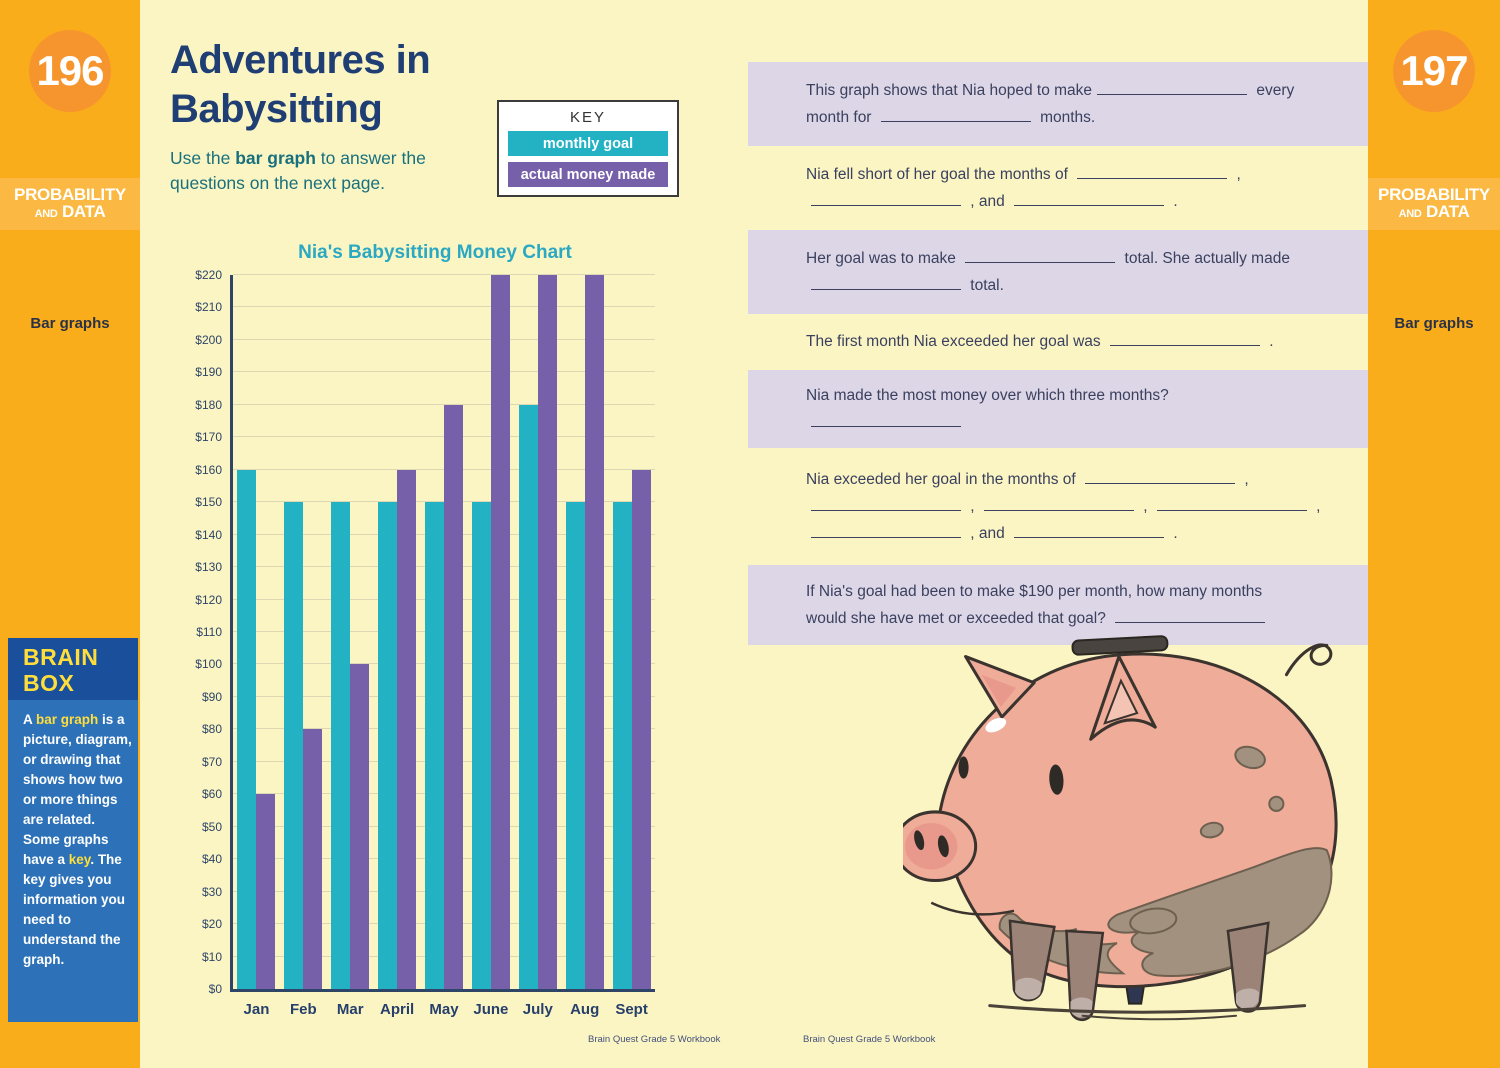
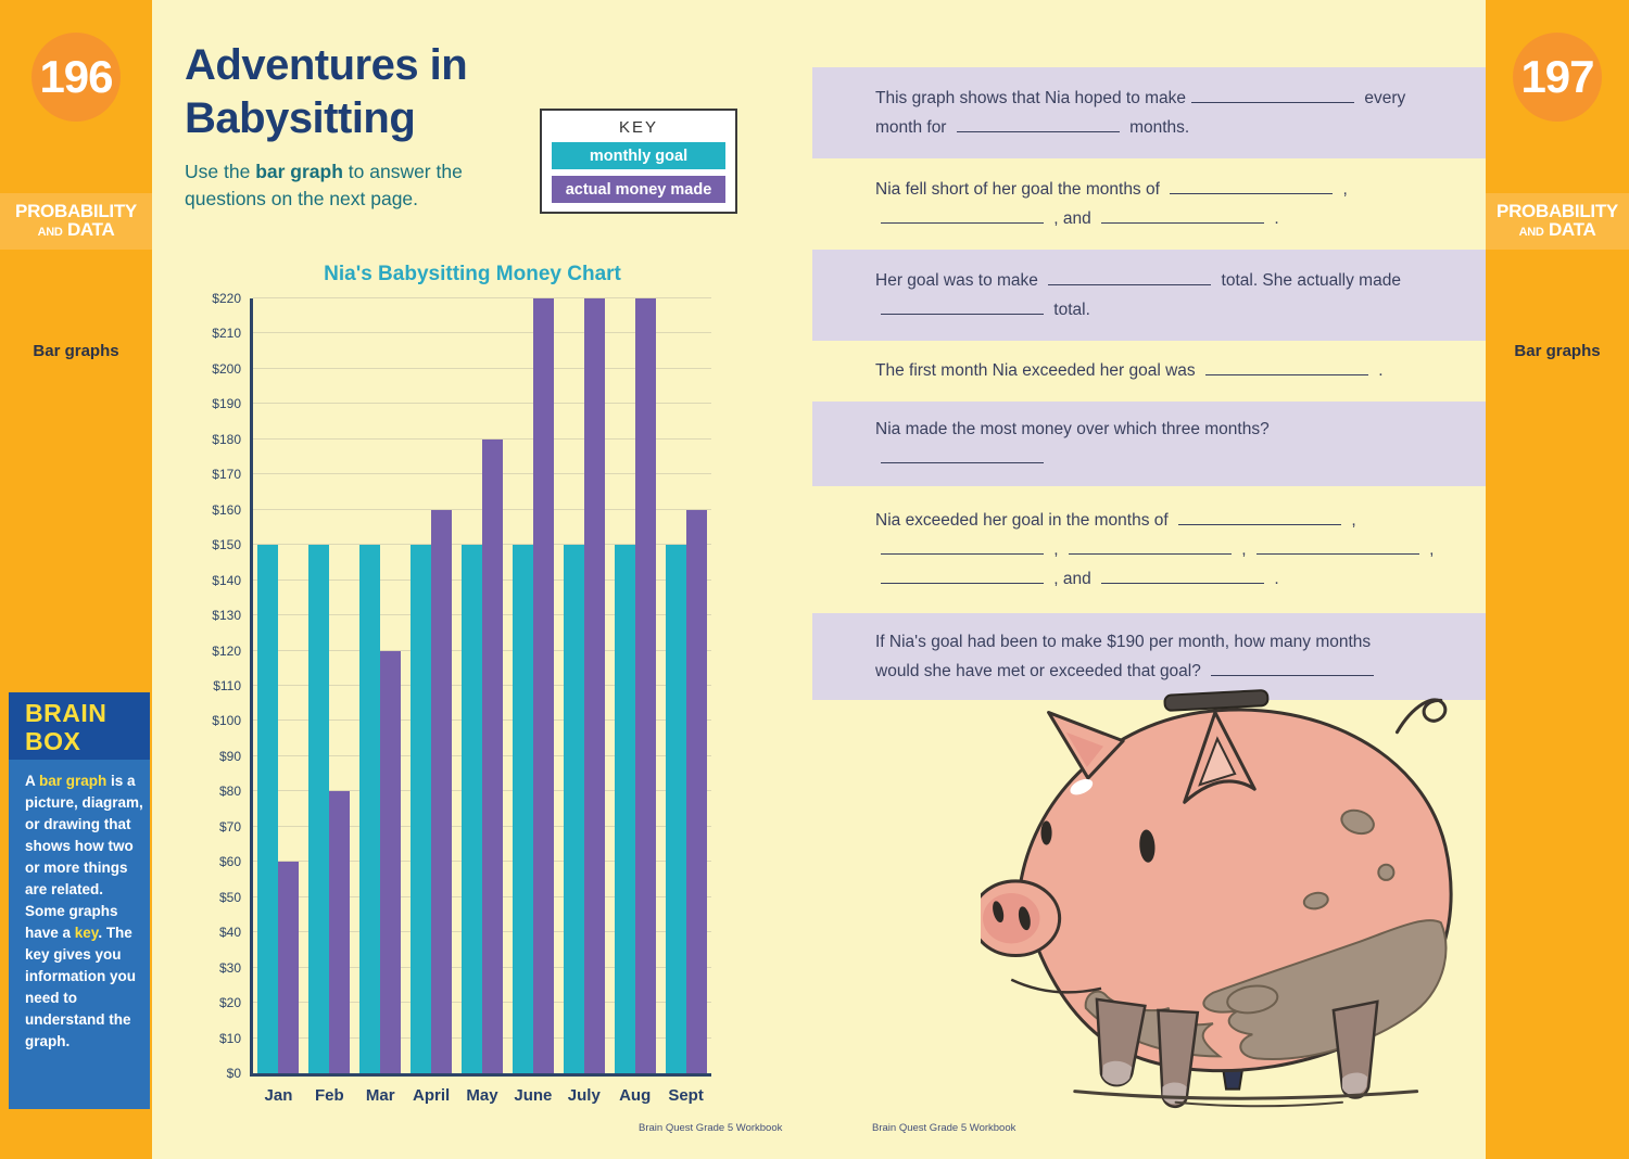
monthly goal/Jan: $160 -> $150
actual money made/Mar: $100 -> $120
monthly goal/July: $180 -> $150
